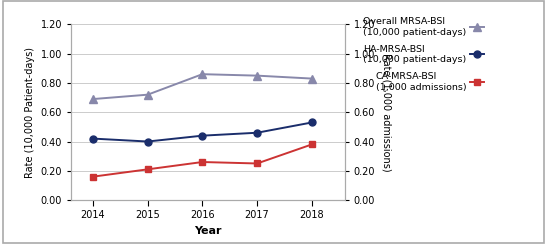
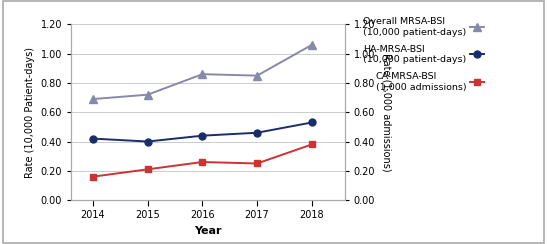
Overall MRSA-BSI (10,000 patient-days)/2018: 0.83 -> 1.06
